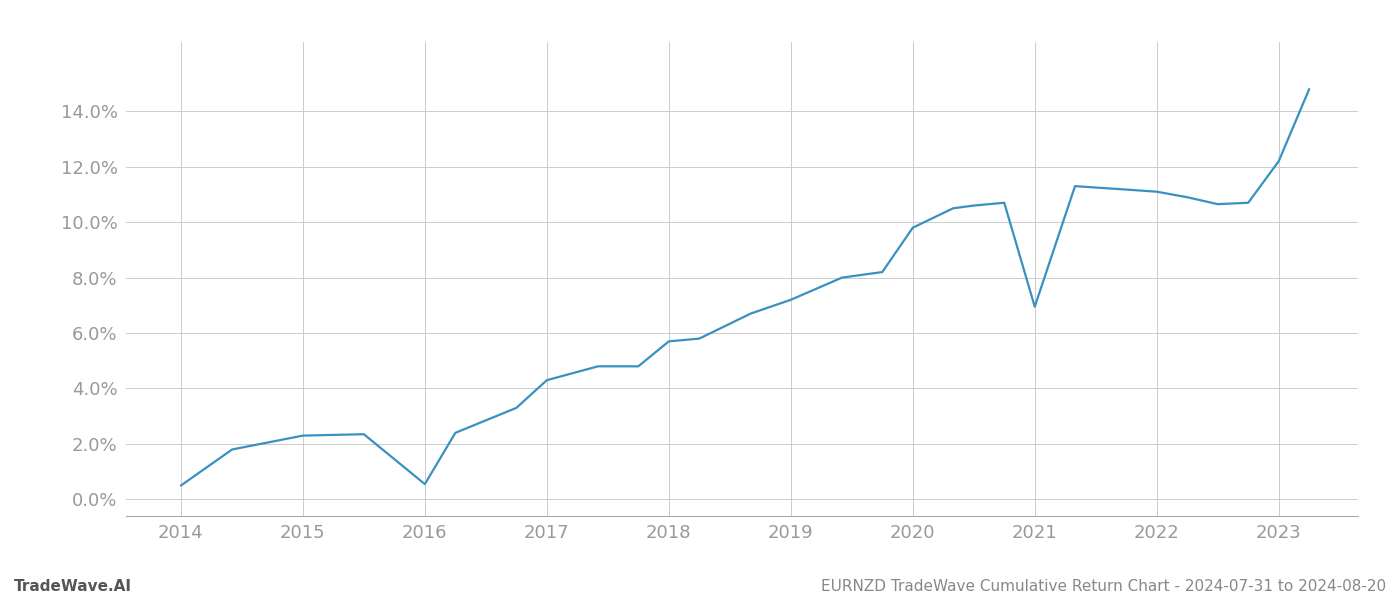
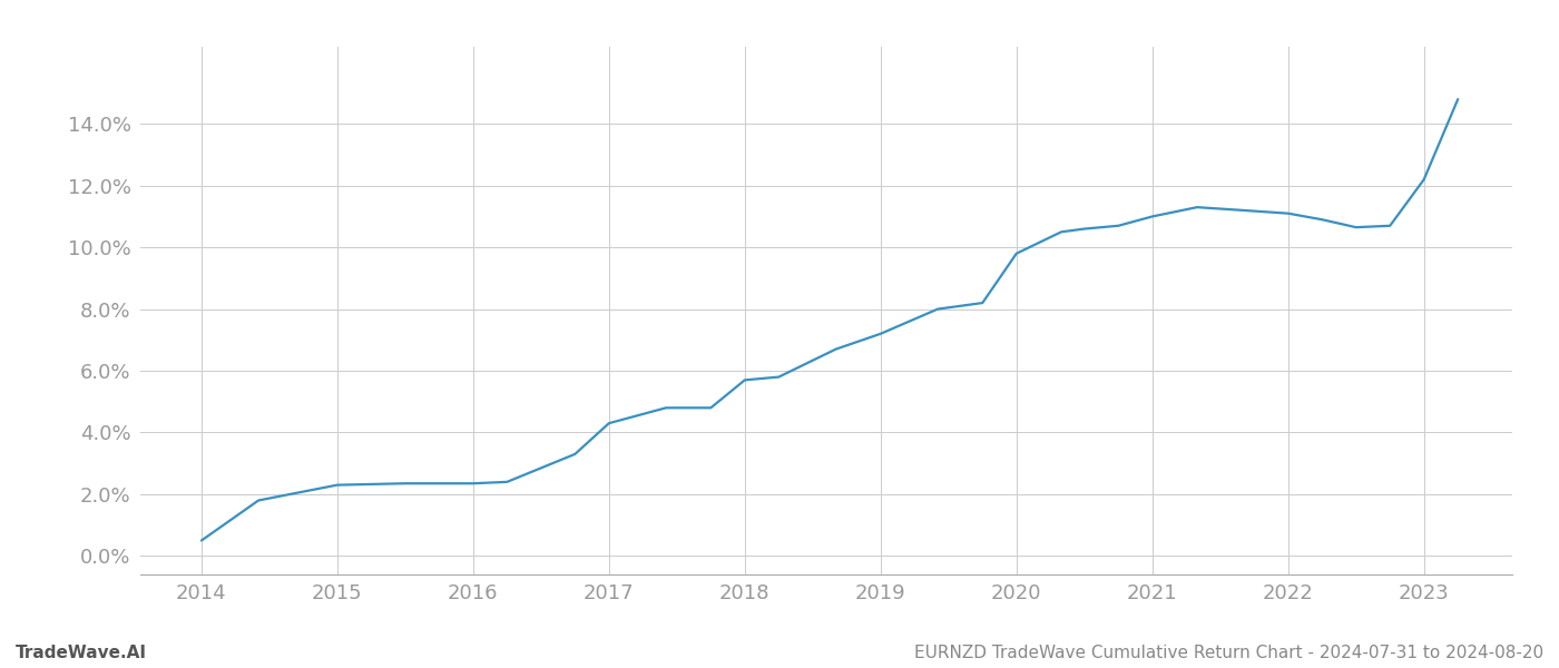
2016: 0.55% -> 2.35%
2021: 6.95% -> 11.00%
